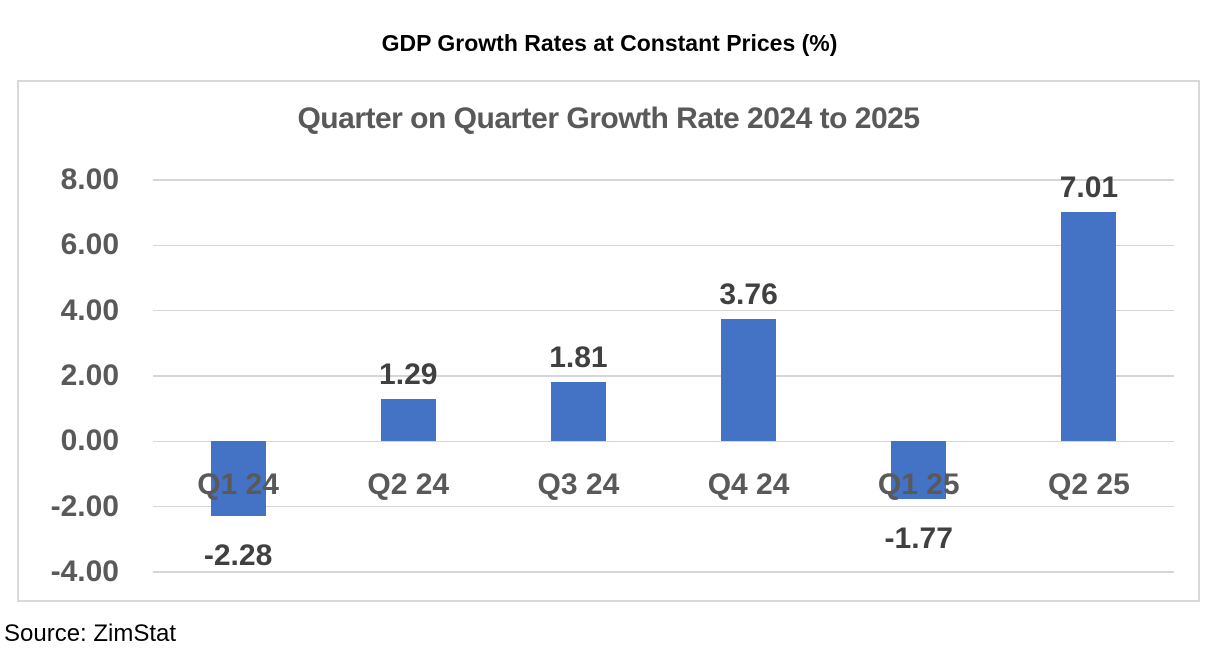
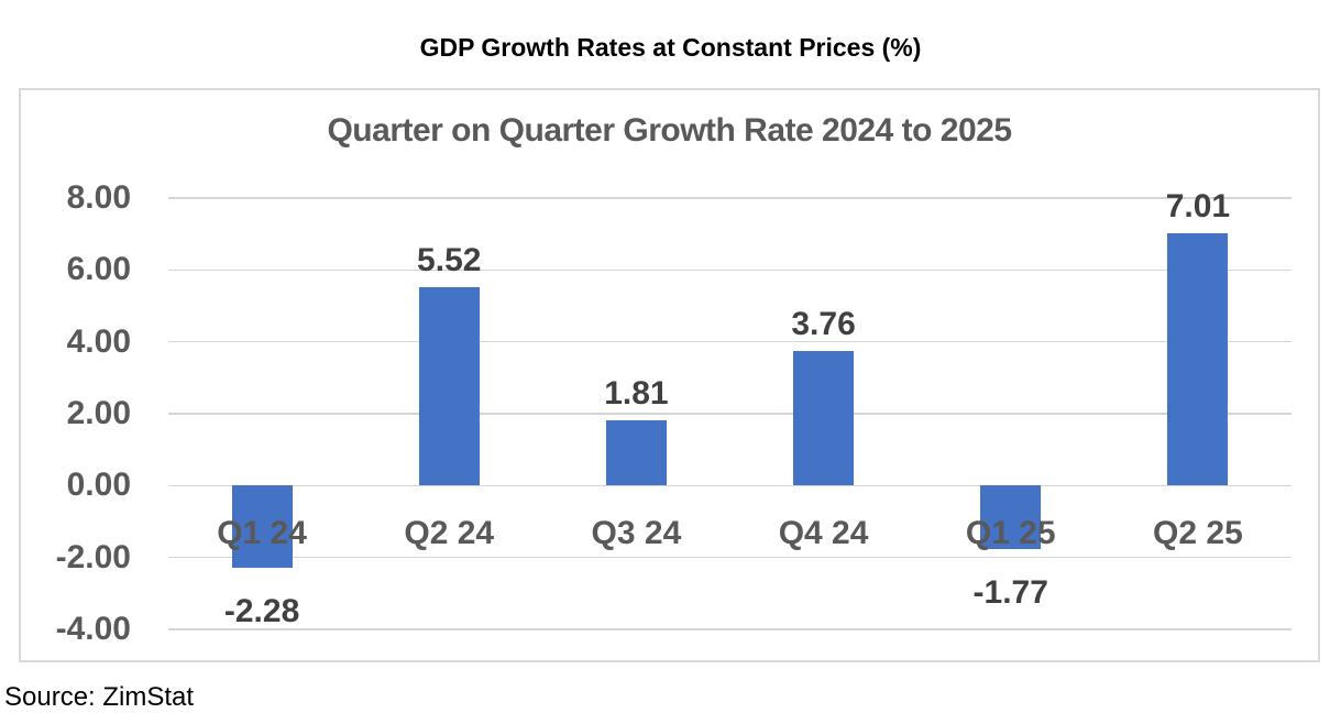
Q2 24: 1.29 -> 5.52
